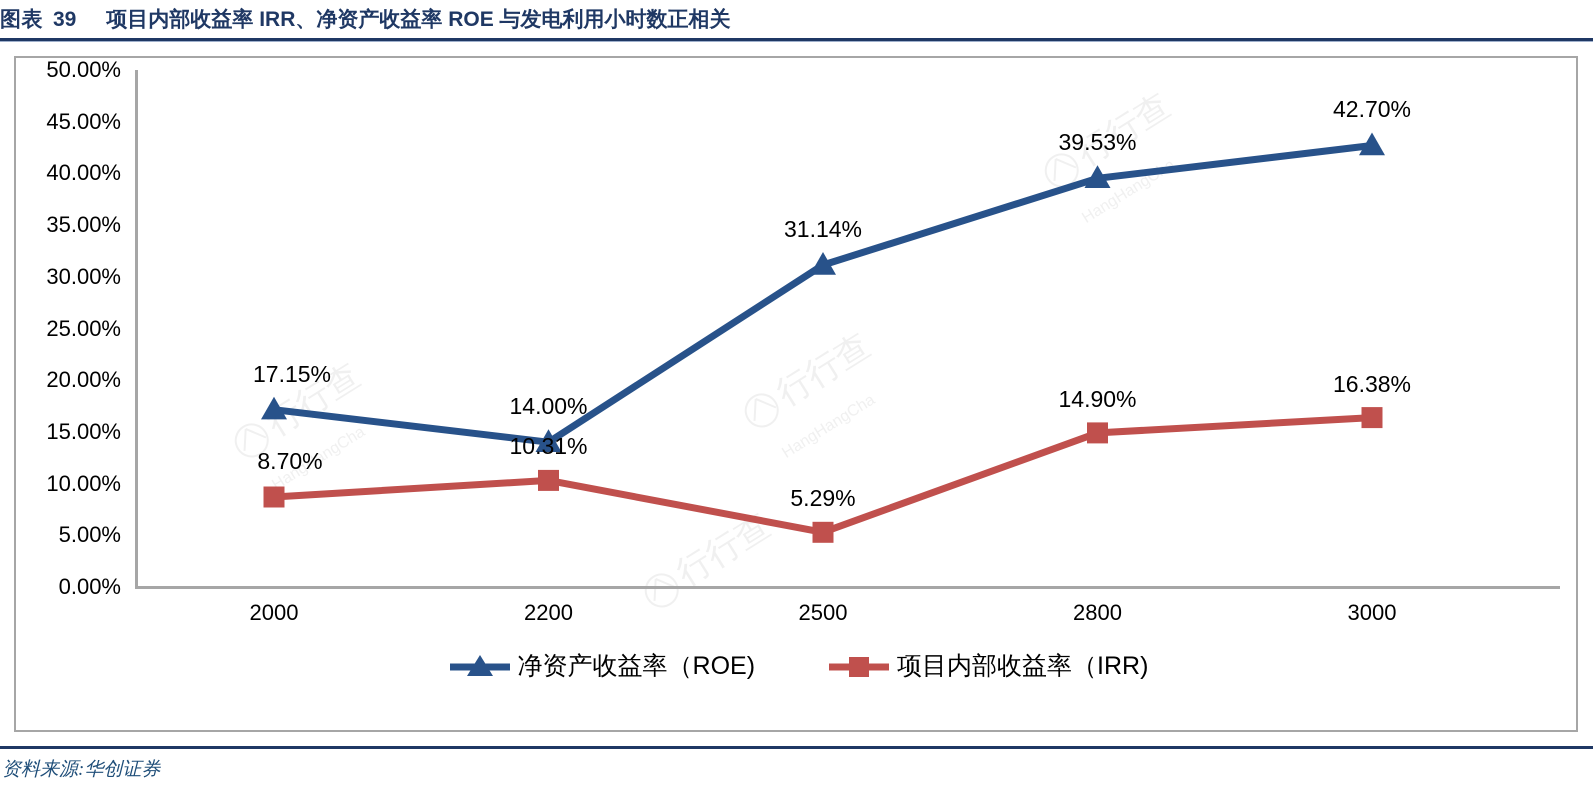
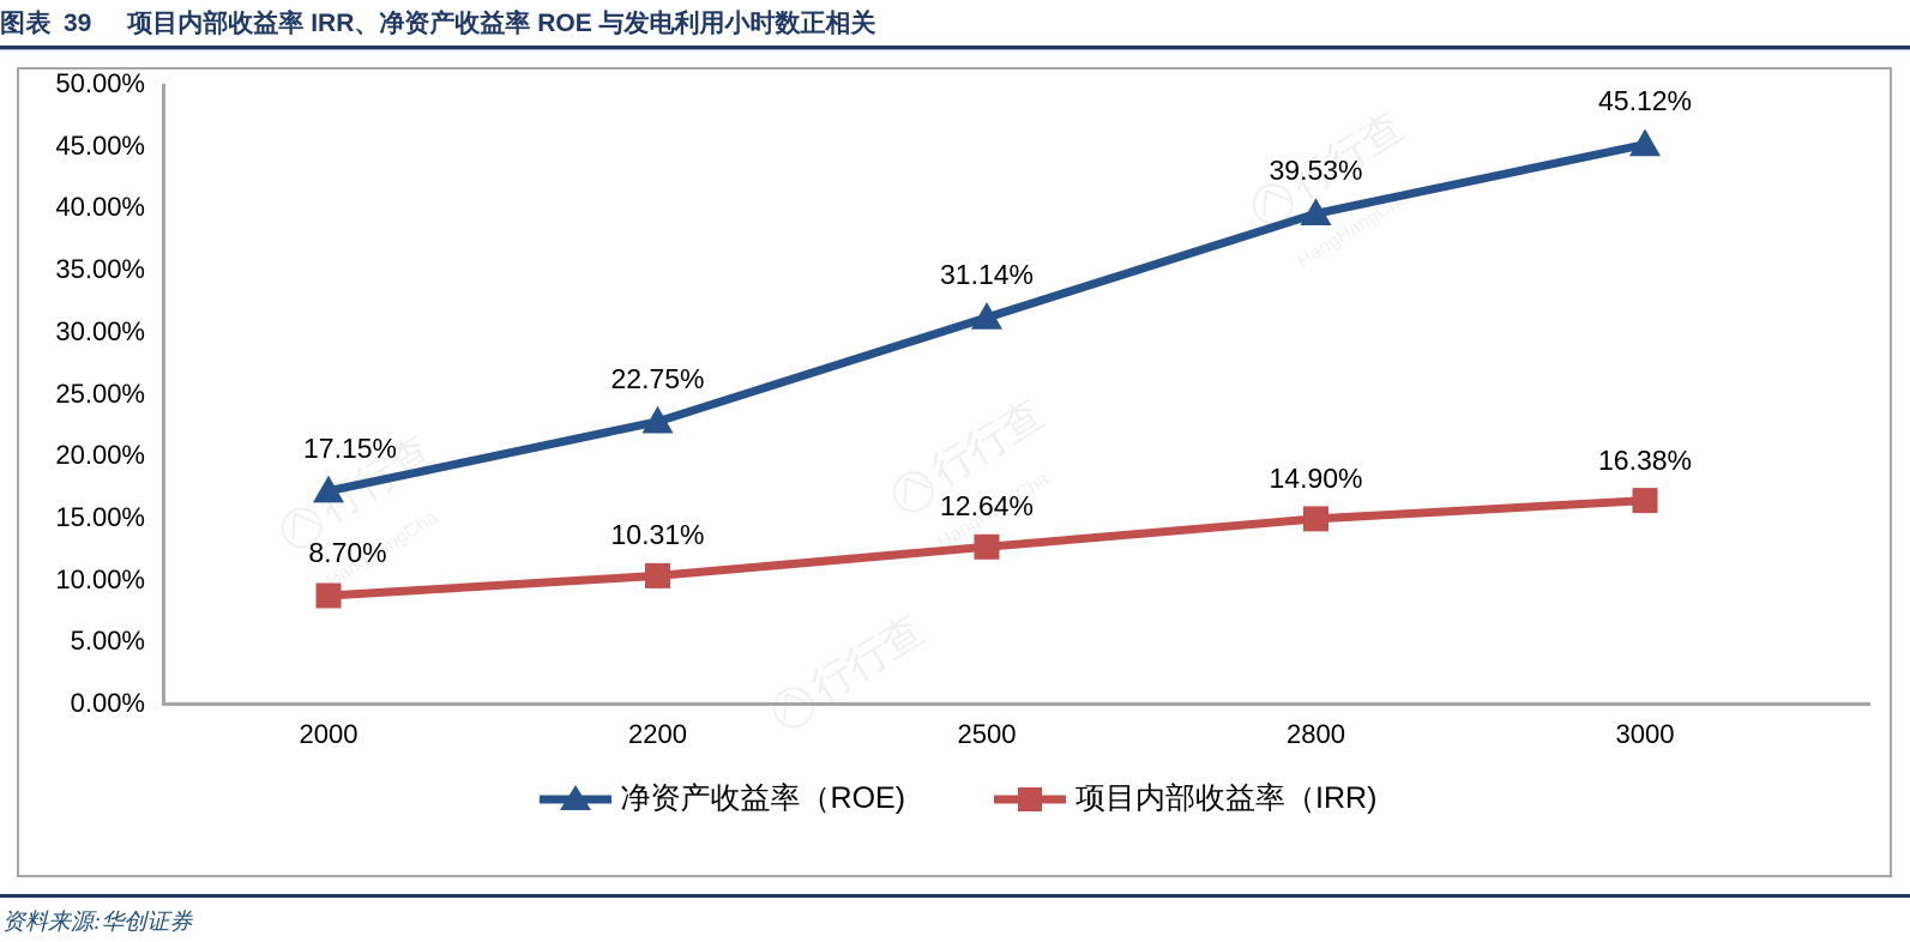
净资产收益率（ROE)/2200: 14.00% -> 22.75%
项目内部收益率（IRR)/2500: 5.29% -> 12.64%
净资产收益率（ROE)/3000: 42.70% -> 45.12%
